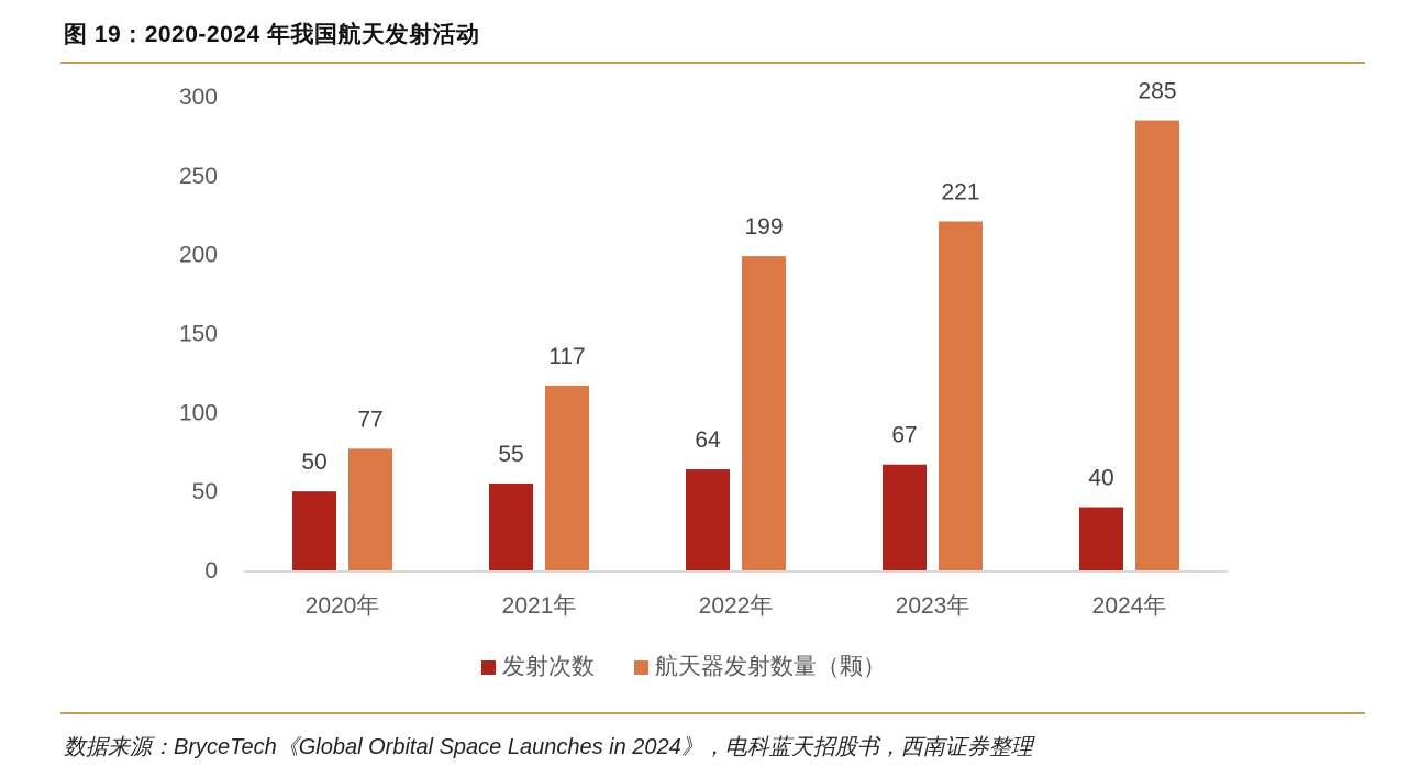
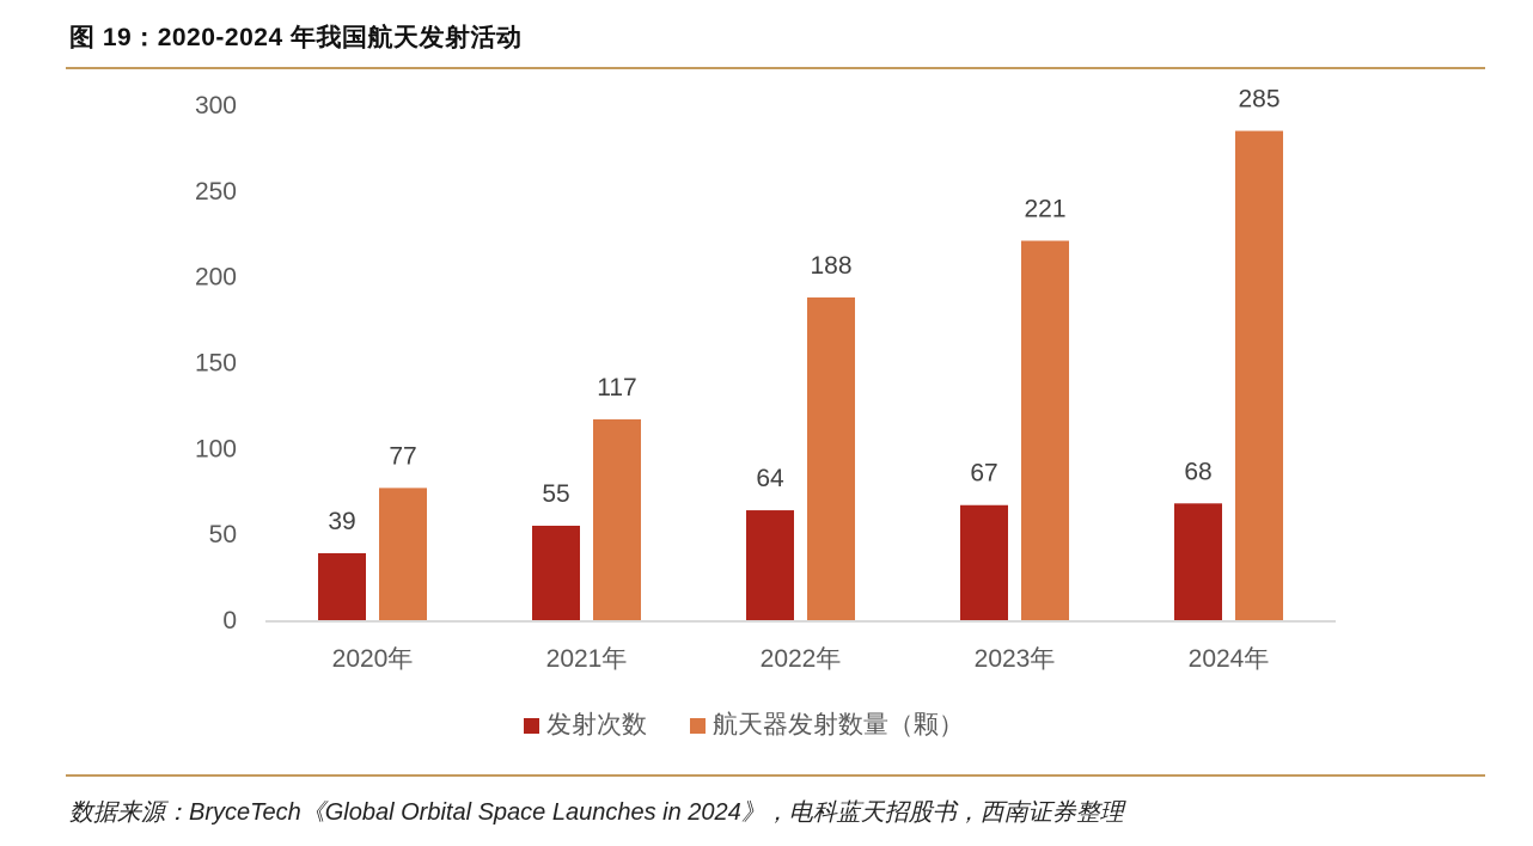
发射次数/2020年: 50 -> 39
航天器发射数量（颗）/2022年: 199 -> 188
发射次数/2024年: 40 -> 68
